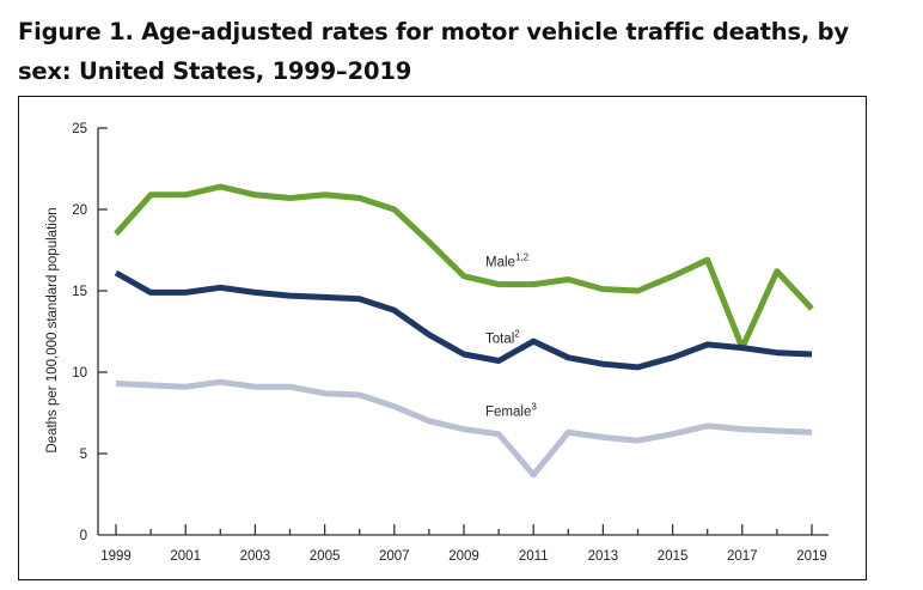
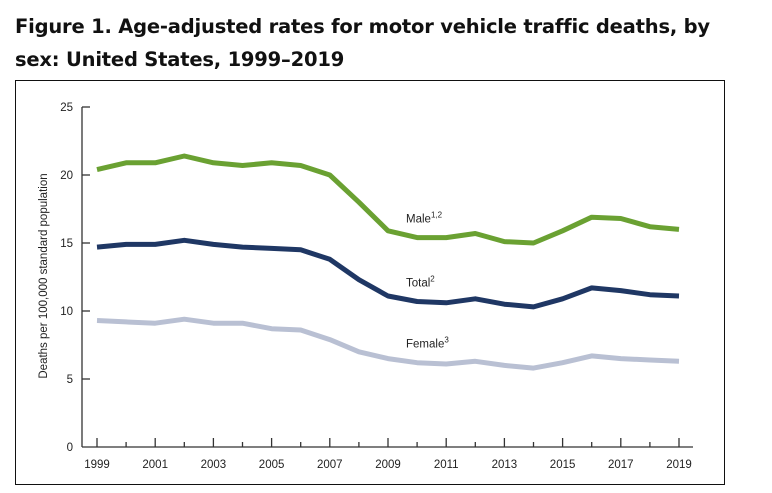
Male/1999: 18.5 -> 20.4
Total/1999: 16.1 -> 14.7
Total/2011: 11.9 -> 10.6
Female/2011: 3.7 -> 6.1
Male/2017: 11.5 -> 16.8
Male/2019: 13.9 -> 16.0
